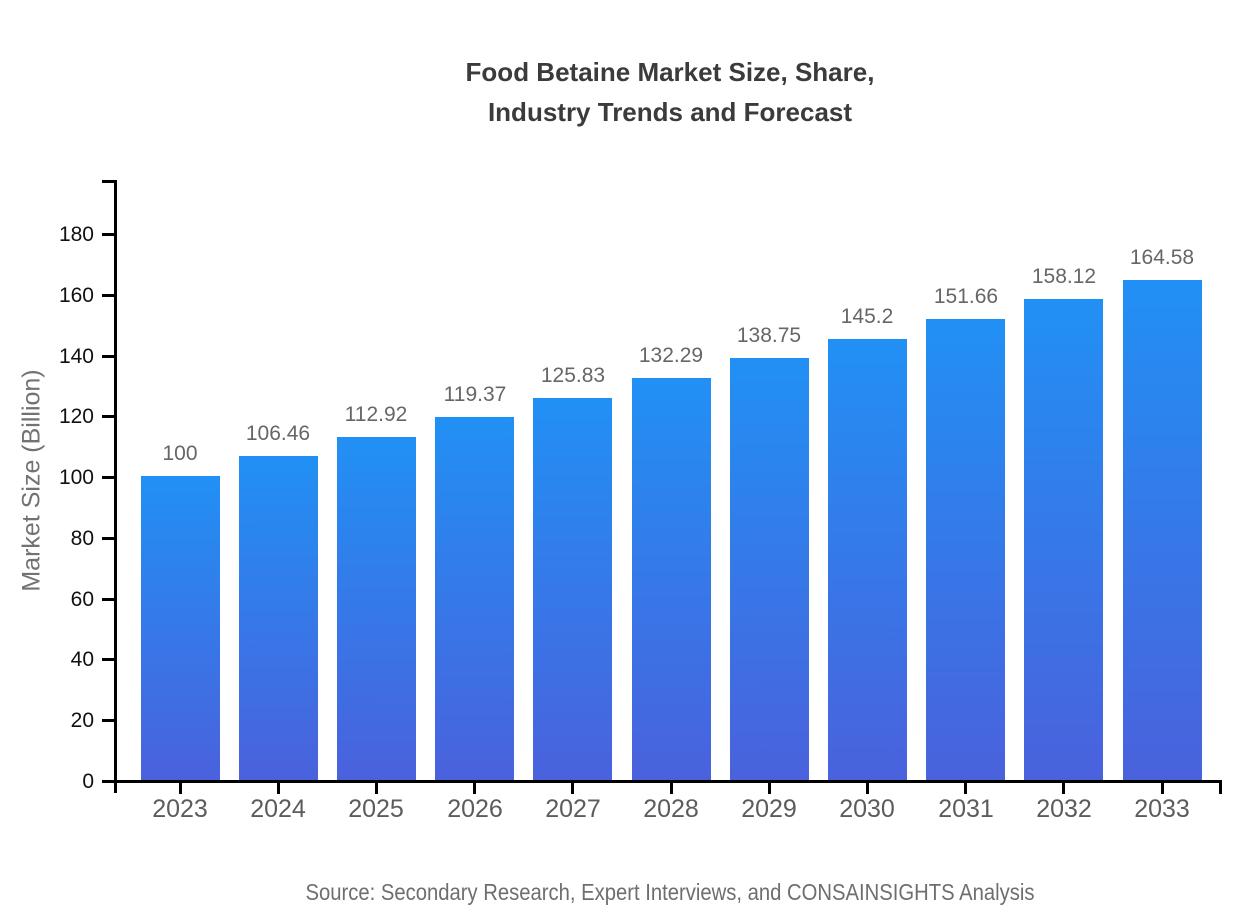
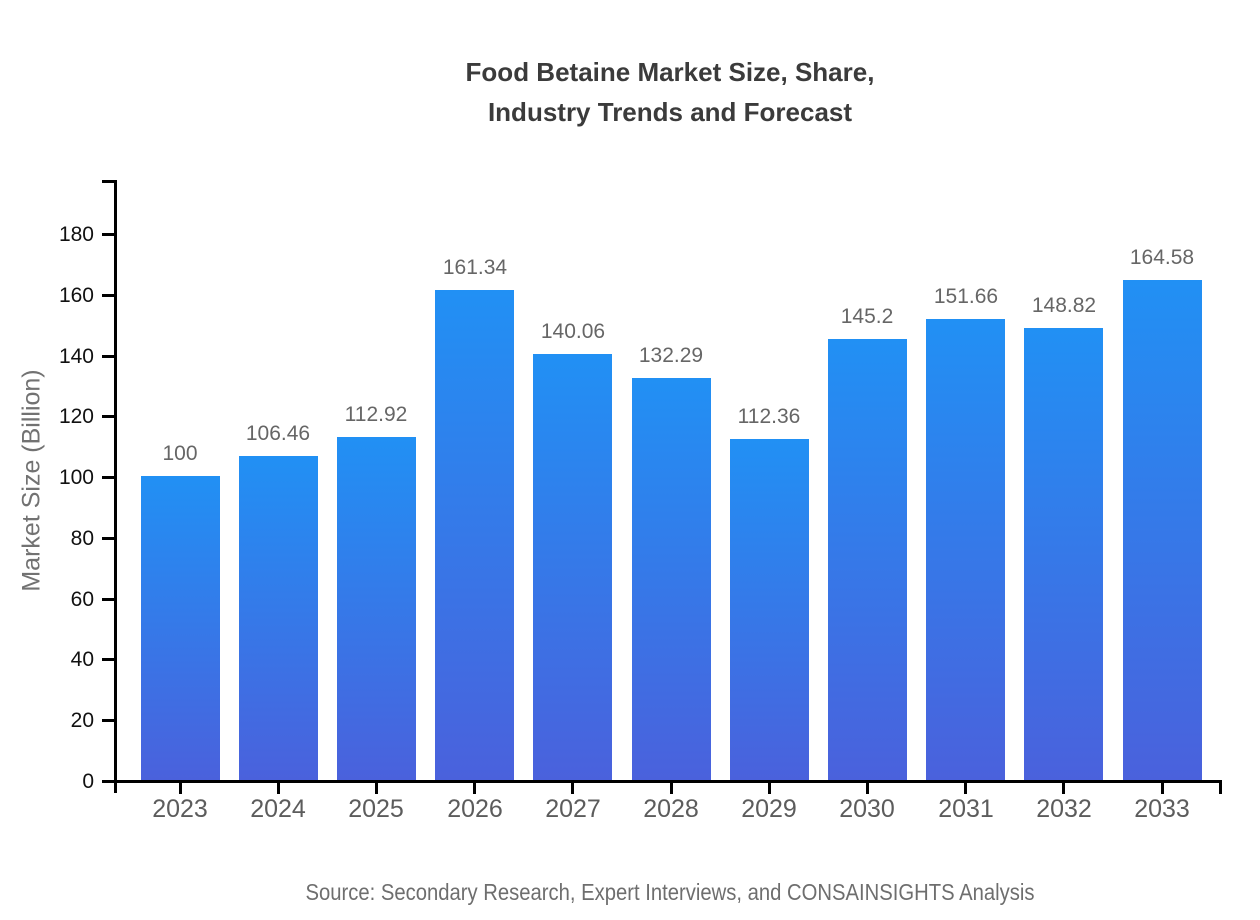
2026: 119.37 -> 161.34
2027: 125.83 -> 140.06
2029: 138.75 -> 112.36
2032: 158.12 -> 148.82
